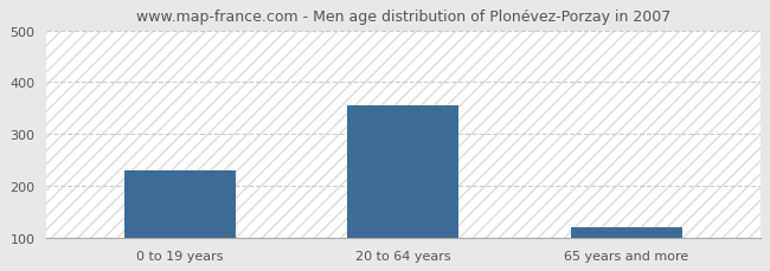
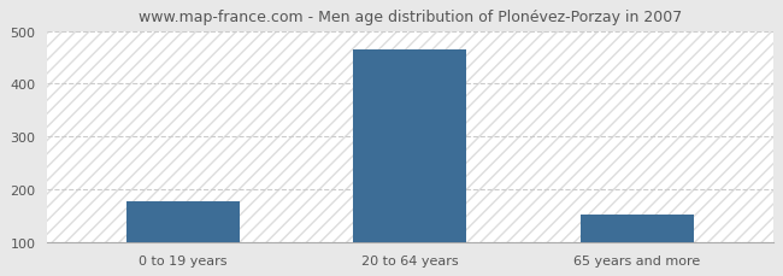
0 to 19 years: 230 -> 178
20 to 64 years: 355 -> 465
65 years and more: 120 -> 152
